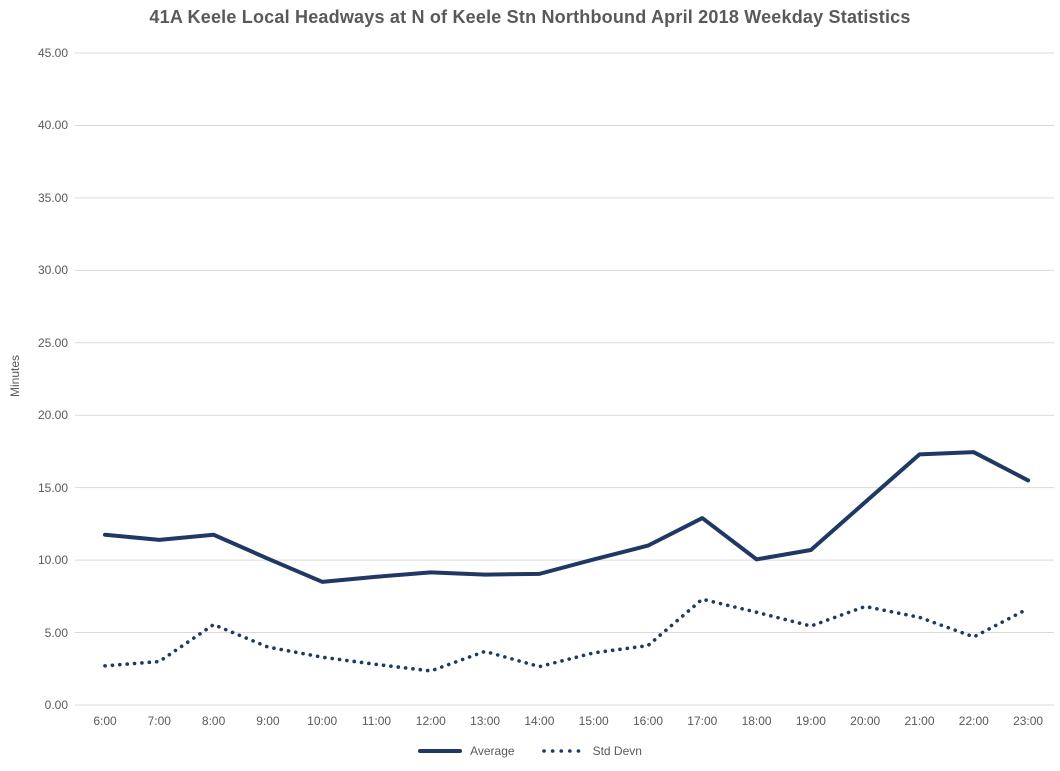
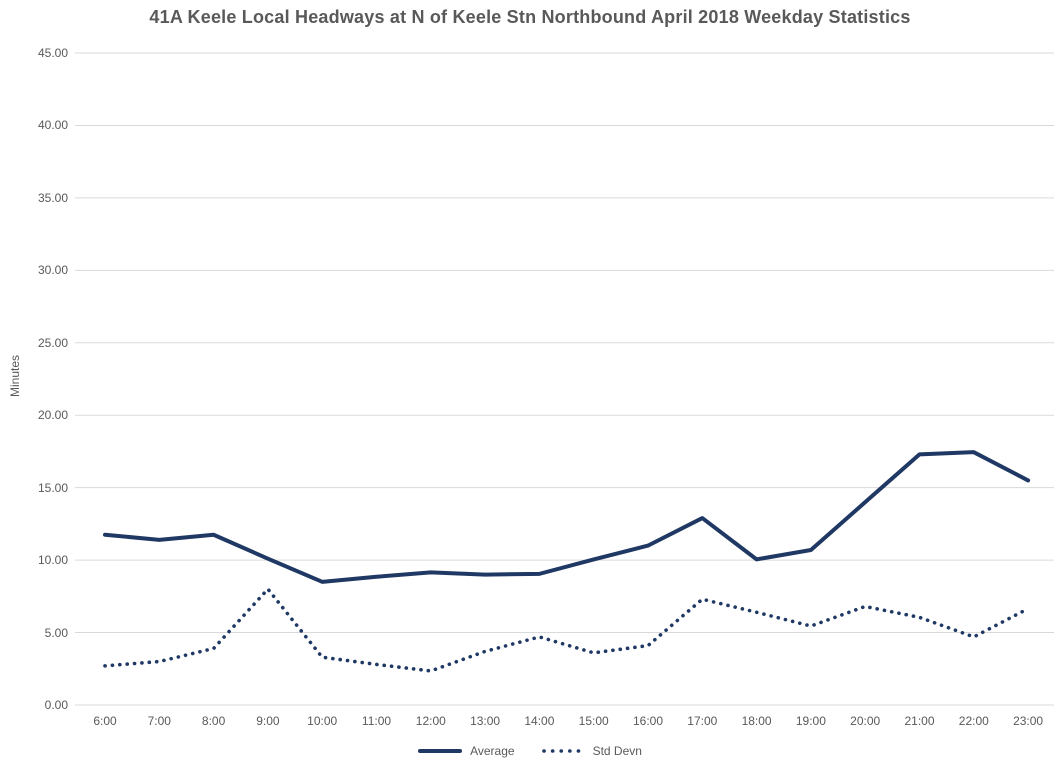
Std Devn/8:00: 5.5 -> 3.9
Std Devn/9:00: 4.0 -> 8.0
Std Devn/14:00: 2.6 -> 4.7
